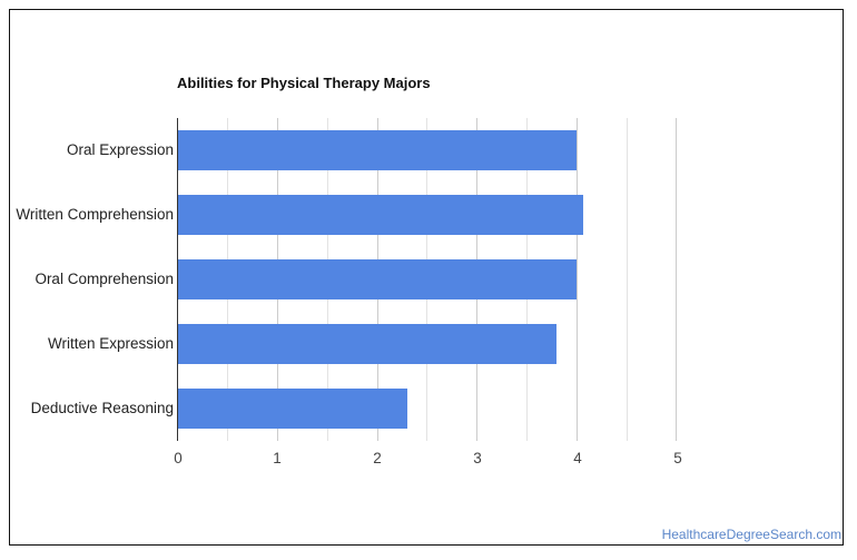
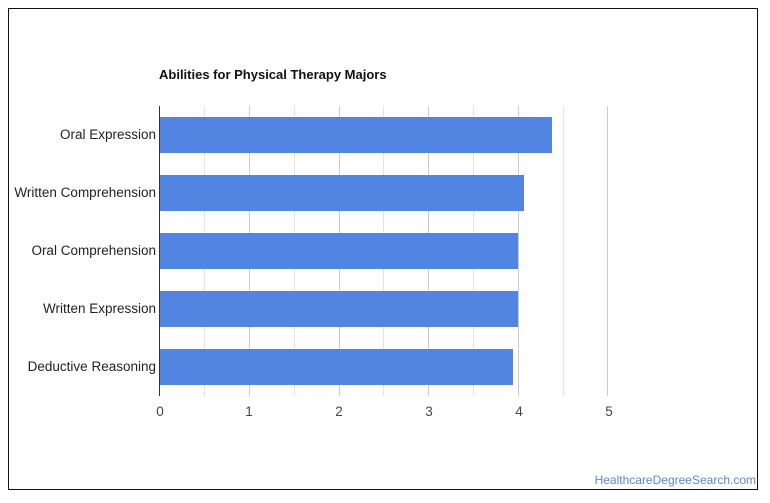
Oral Expression: 4.0 -> 4.4
Written Expression: 3.8 -> 4.0
Deductive Reasoning: 2.3 -> 3.9
